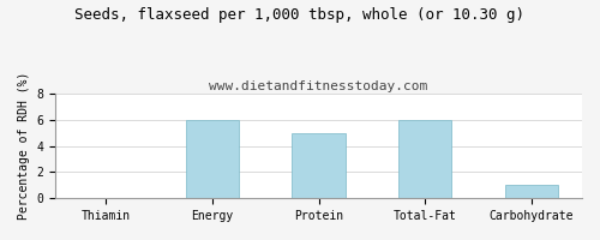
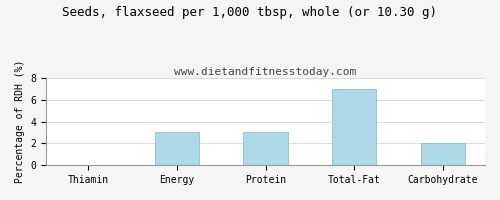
Energy: 6 -> 3
Protein: 5 -> 3
Total-Fat: 6 -> 7
Carbohydrate: 1 -> 2
